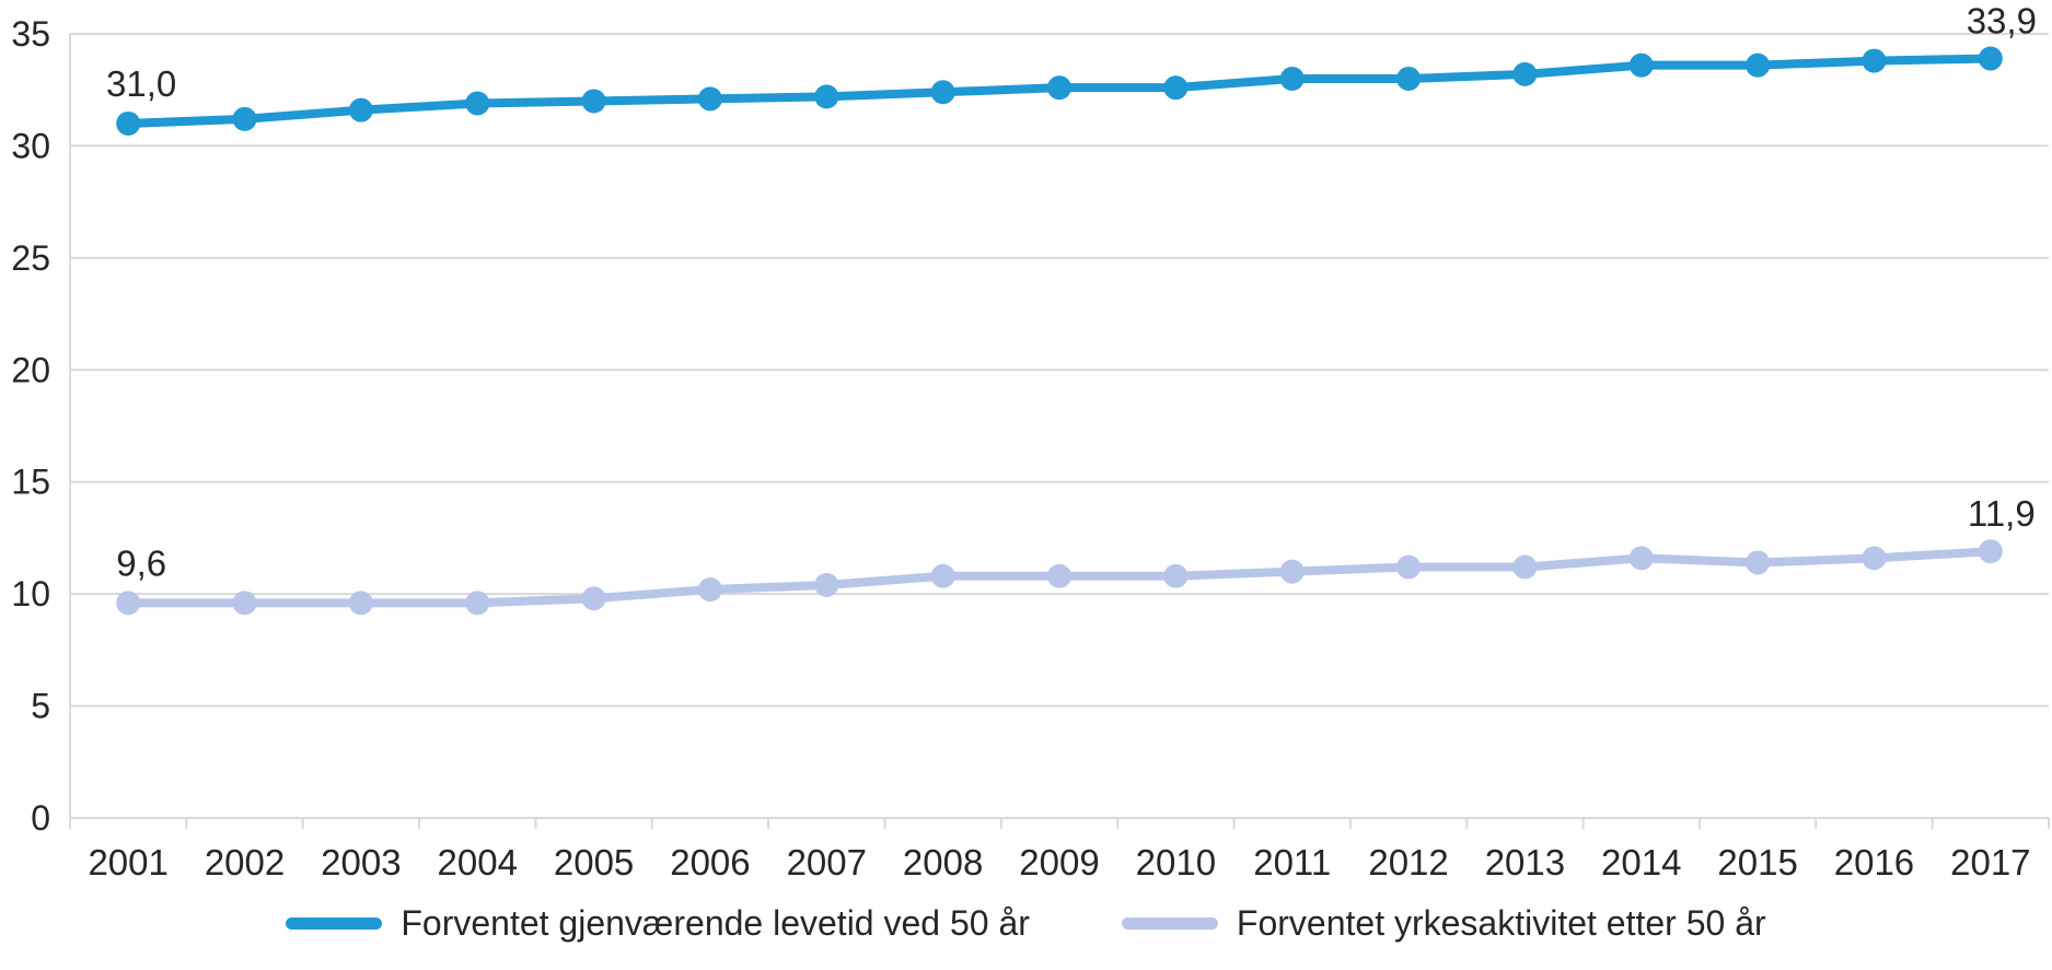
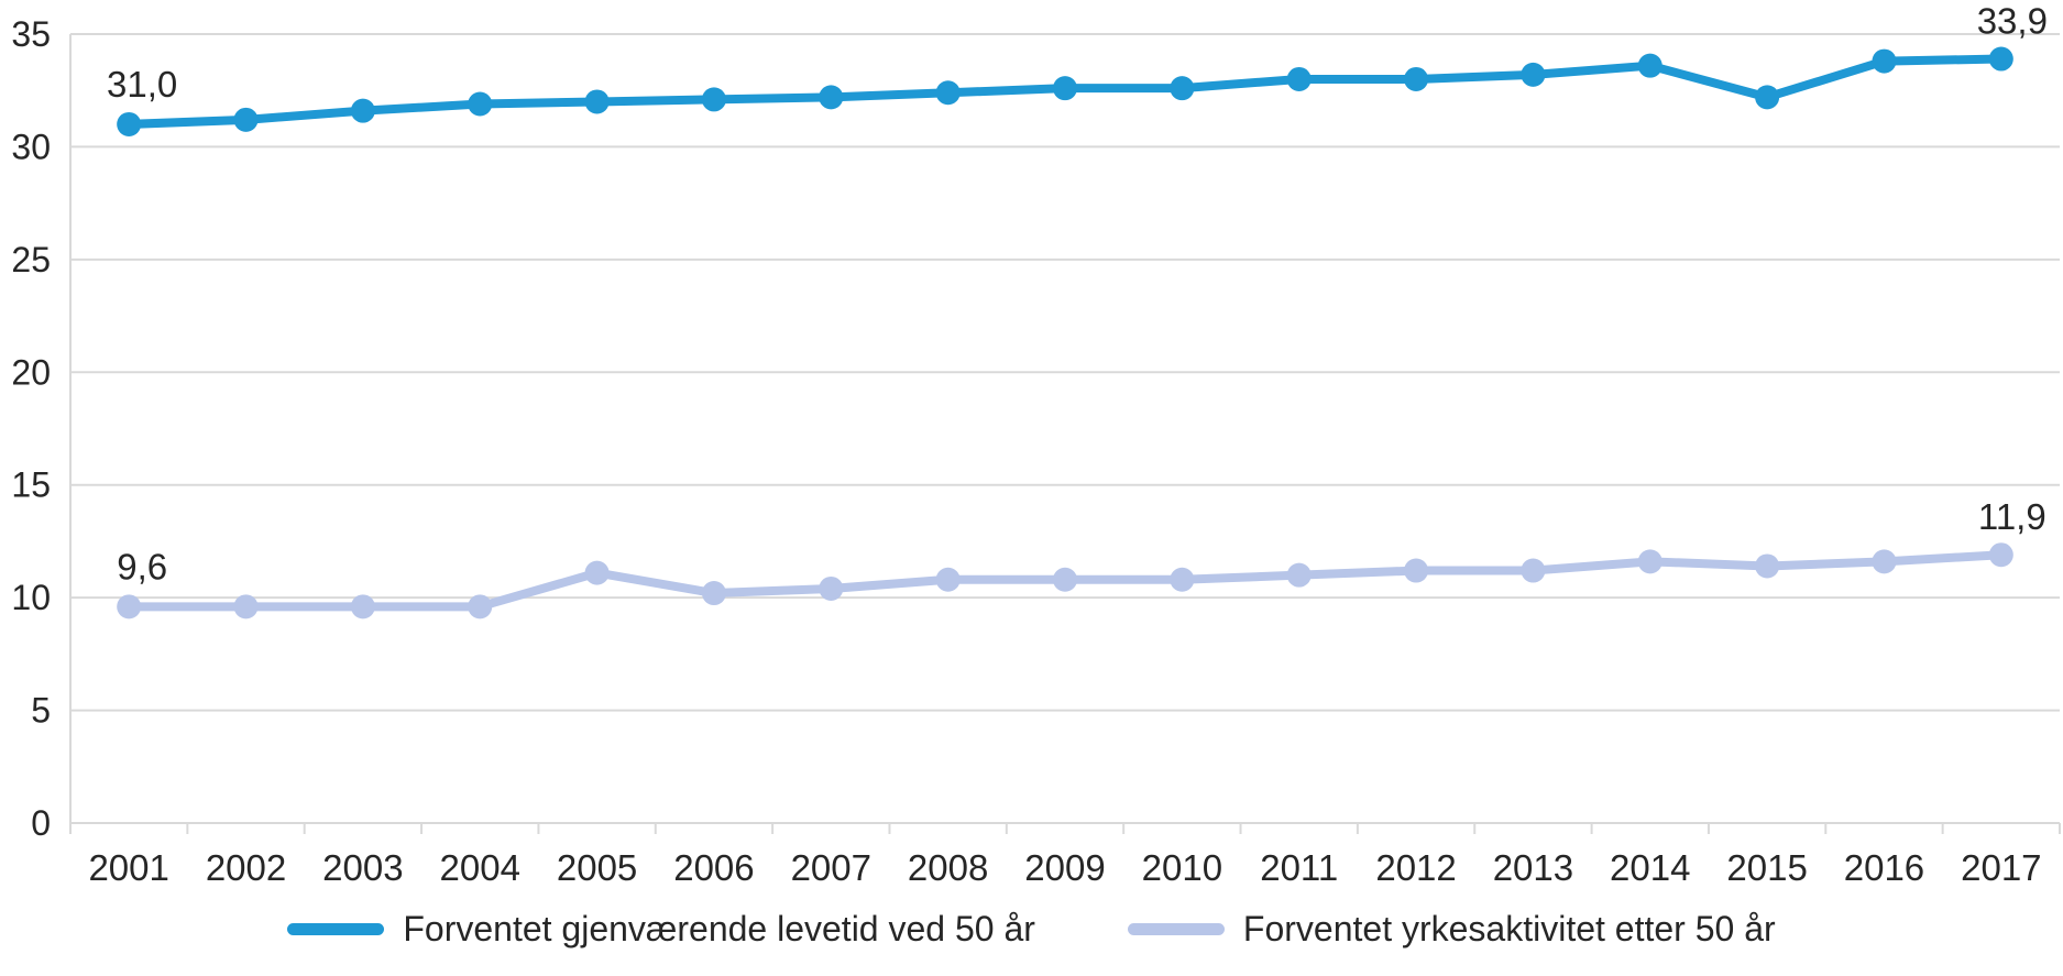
Forventet yrkesaktivitet etter 50 år/2005: 9.8 -> 11.1
Forventet gjenværende levetid ved 50 år/2015: 33.6 -> 32.2
